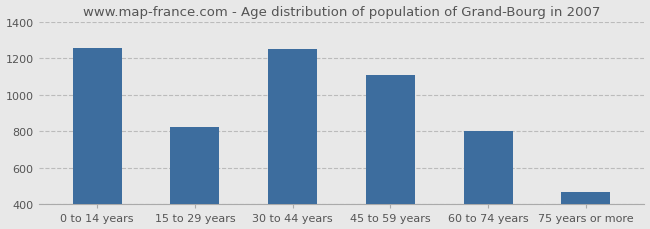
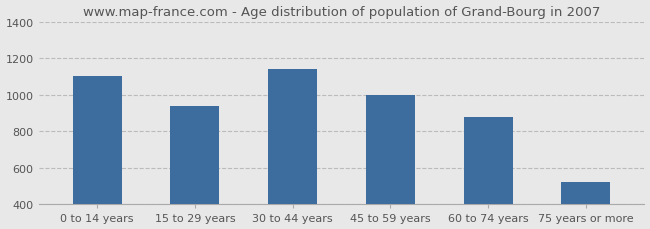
0 to 14 years: 1260 -> 1100
15 to 29 years: 820 -> 940
30 to 44 years: 1250 -> 1140
45 to 59 years: 1100 -> 1000
60 to 74 years: 800 -> 880
75 years or more: 470 -> 520
